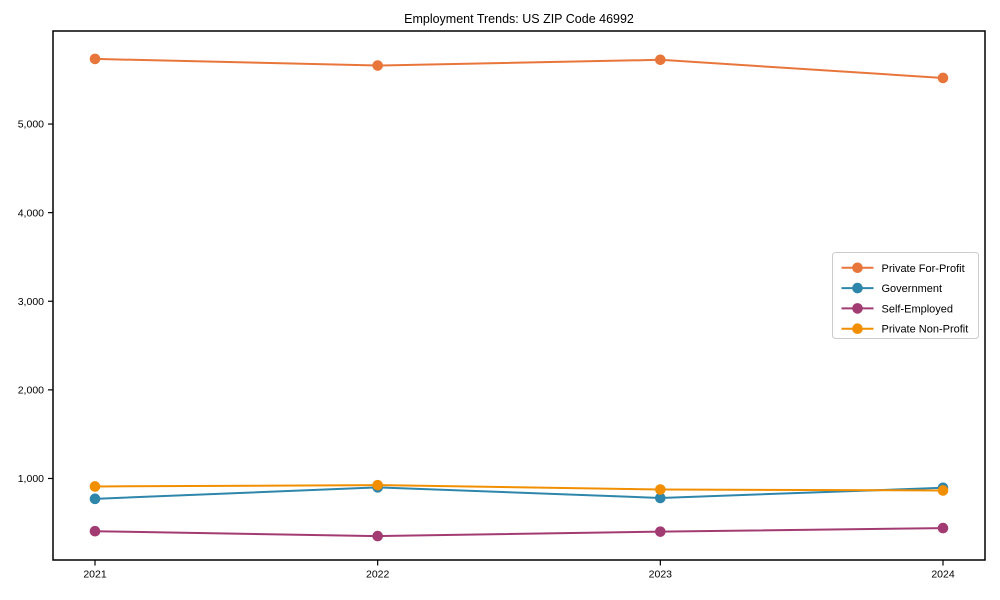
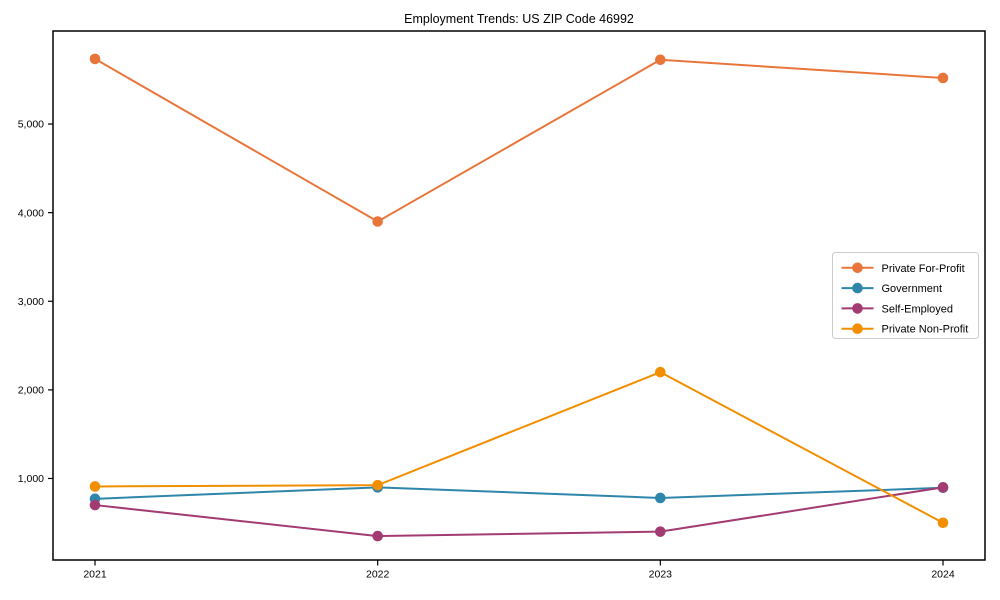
Self-Employed/2021: 400 -> 700
Private For-Profit/2022: 5700 -> 3900
Private Non-Profit/2023: 900 -> 2200
Self-Employed/2024: 400 -> 900
Private Non-Profit/2024: 900 -> 500
